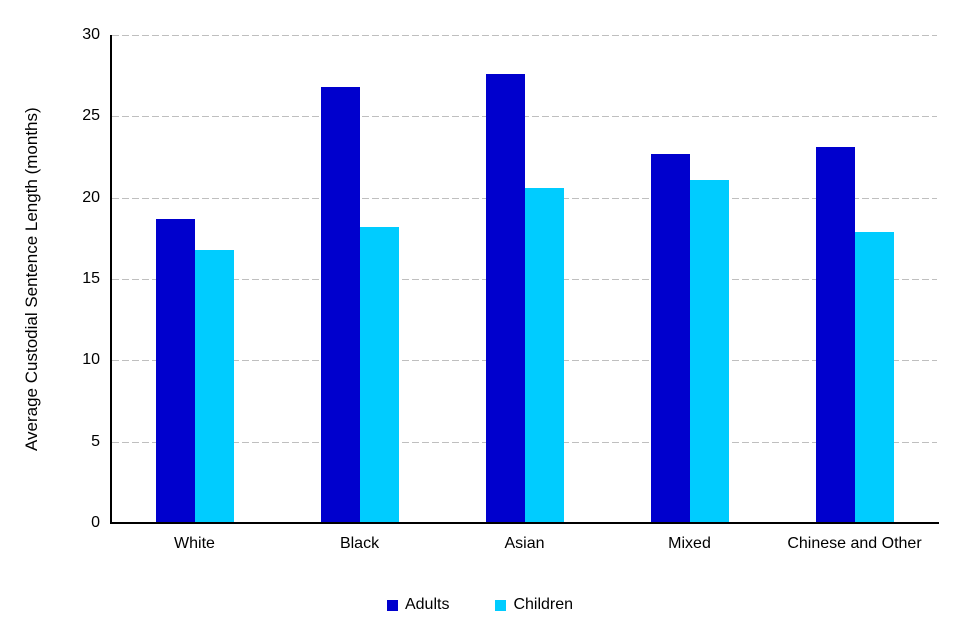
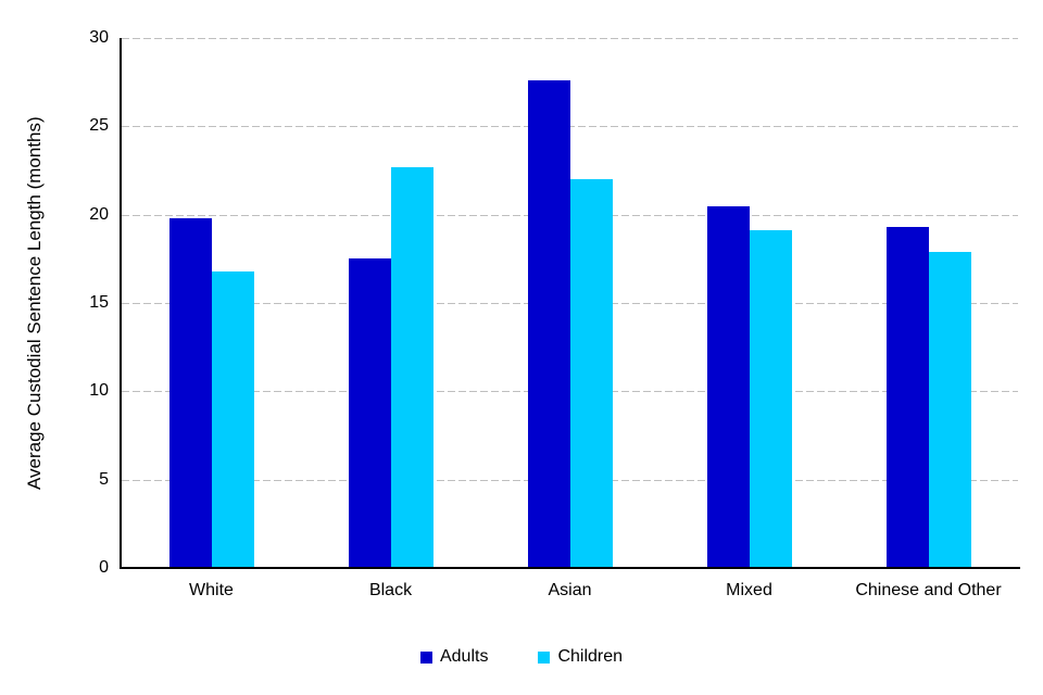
Adults/White: 18.7 -> 19.8
Adults/Black: 26.8 -> 17.5
Children/Black: 18.2 -> 22.7
Children/Asian: 20.6 -> 22.0
Adults/Mixed: 22.7 -> 20.5
Children/Mixed: 21.1 -> 19.1
Adults/Chinese and Other: 23.1 -> 19.3
